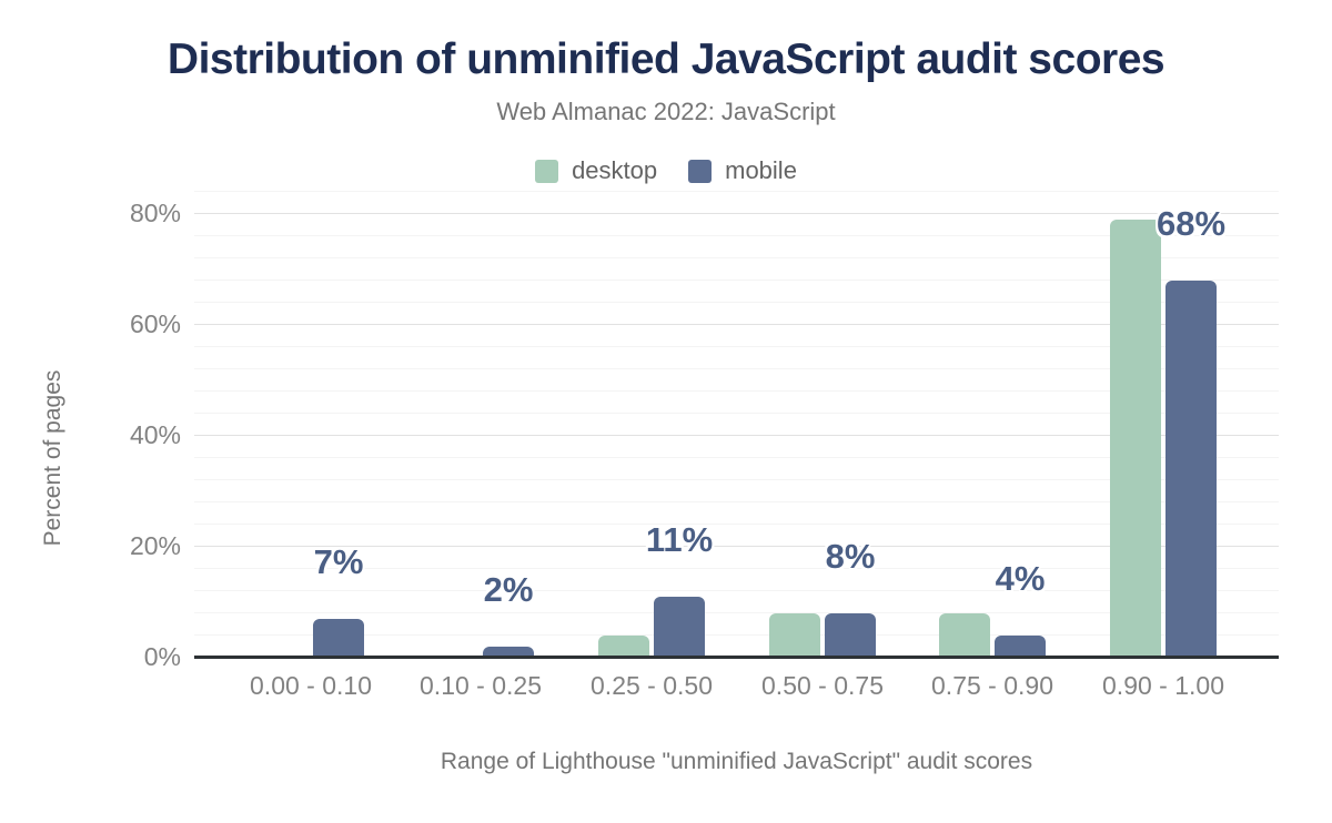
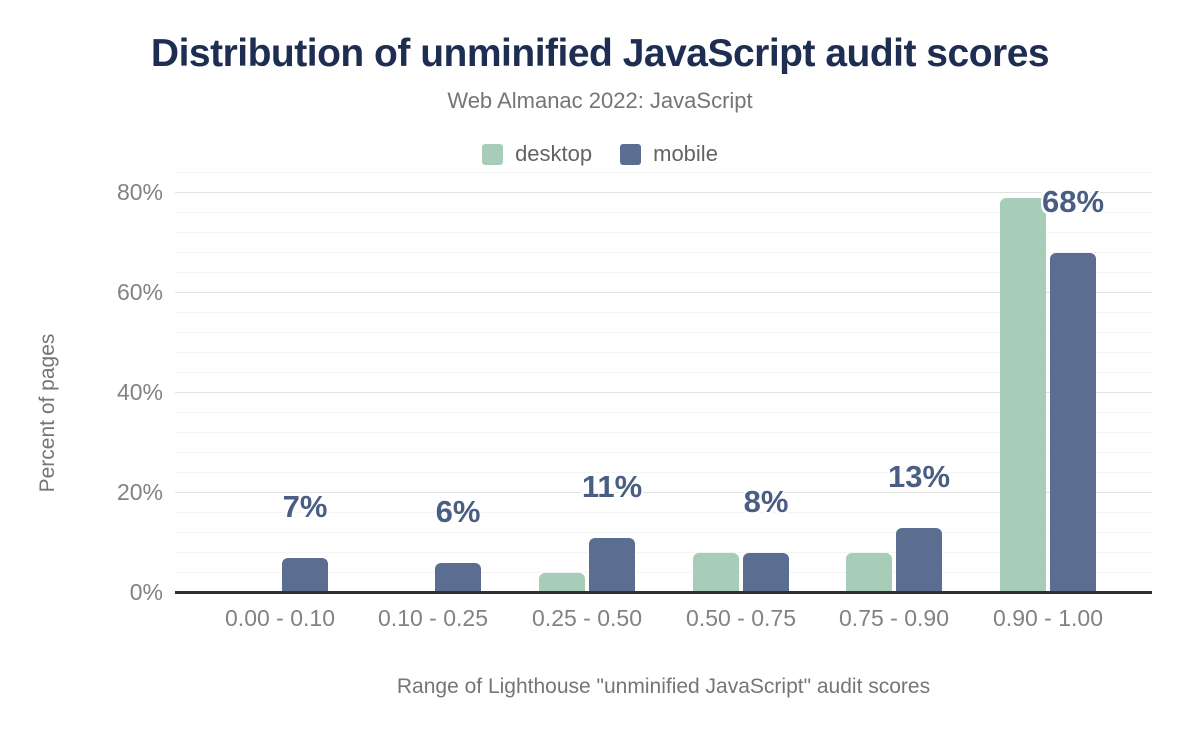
mobile/0.10 - 0.25: 2% -> 6%
mobile/0.75 - 0.90: 4% -> 13%
